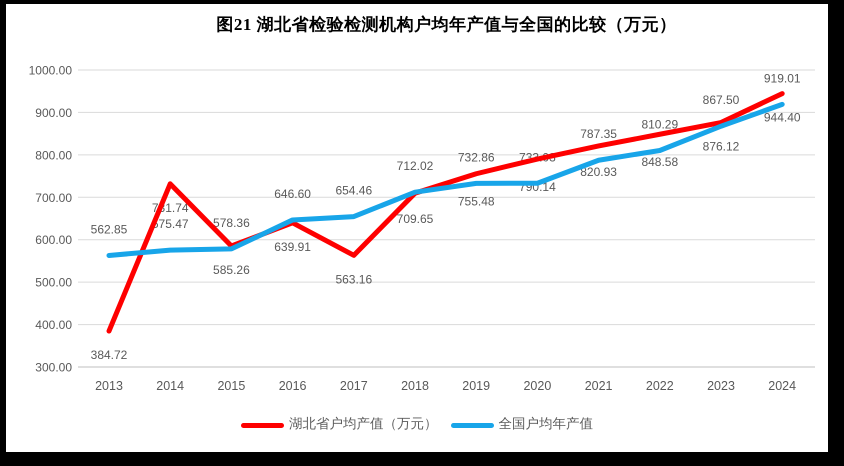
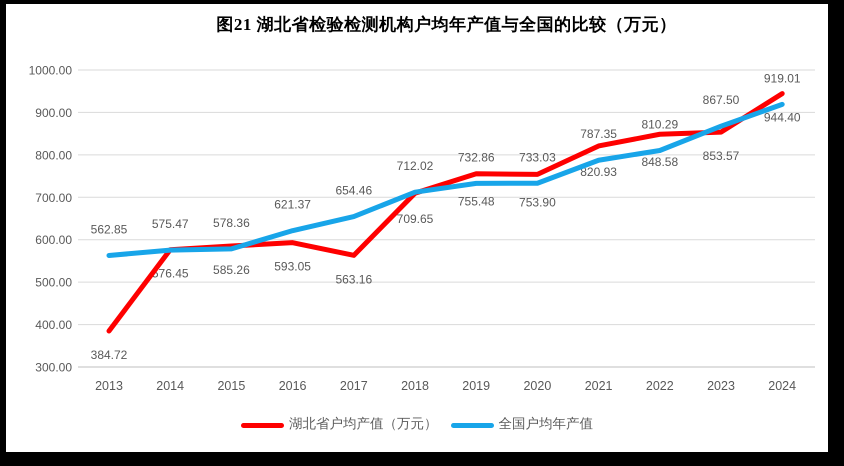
湖北省户均产值（万元）/2014: 731.74 -> 576.45
湖北省户均产值（万元）/2016: 639.91 -> 593.05
全国户均年产值/2016: 646.60 -> 621.37
湖北省户均产值（万元）/2020: 790.14 -> 753.90
湖北省户均产值（万元）/2023: 876.12 -> 853.57
